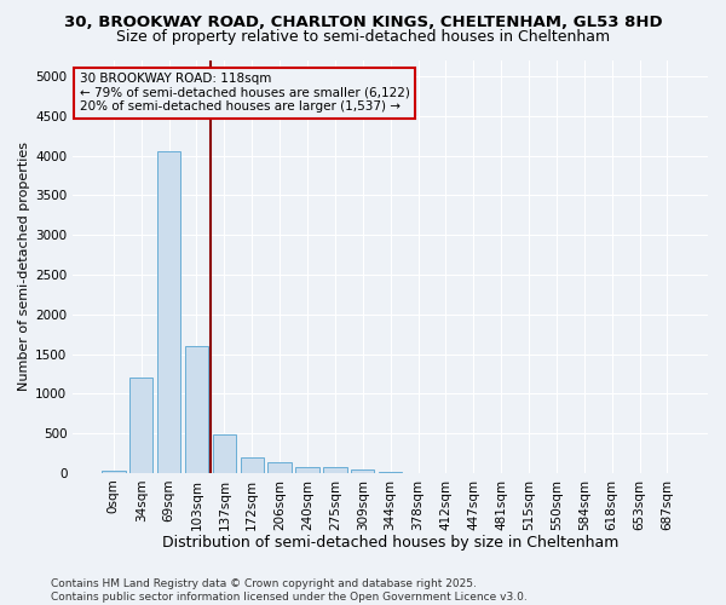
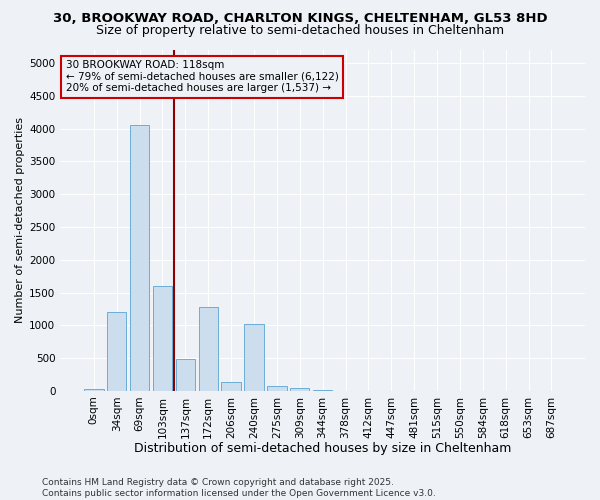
172sqm: 200 -> 1280
240sqm: 80 -> 1020
